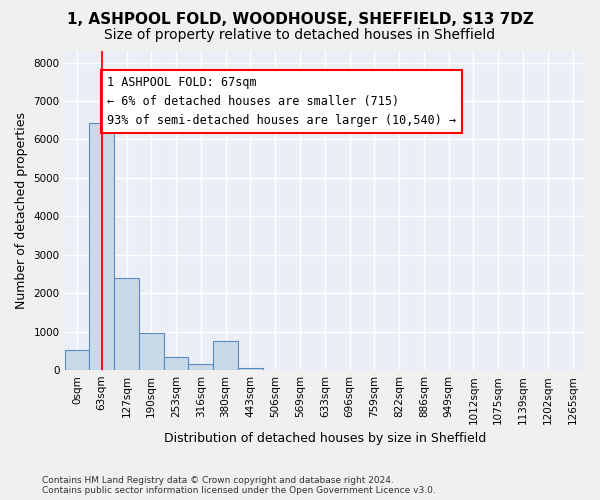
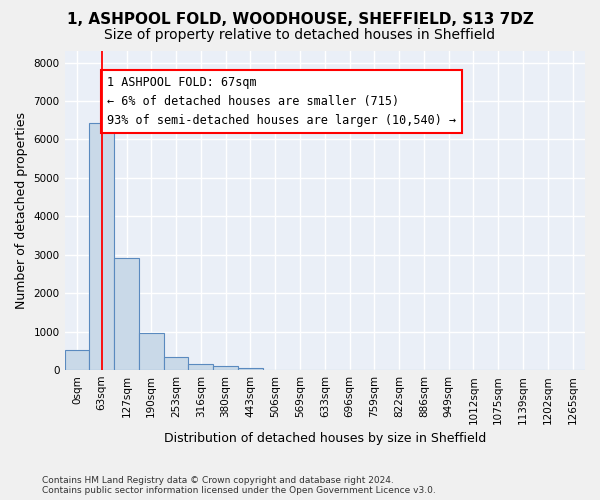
127sqm: 2400 -> 2920
380sqm: 750 -> 100
